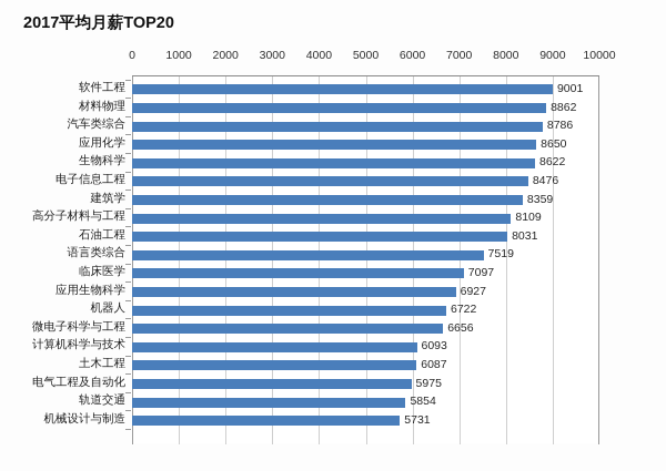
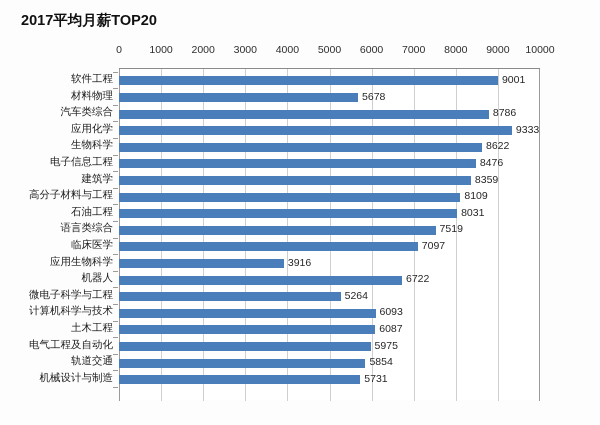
材料物理: 8862 -> 5678
应用化学: 8650 -> 9333
应用生物科学: 6927 -> 3916
微电子科学与工程: 6656 -> 5264
